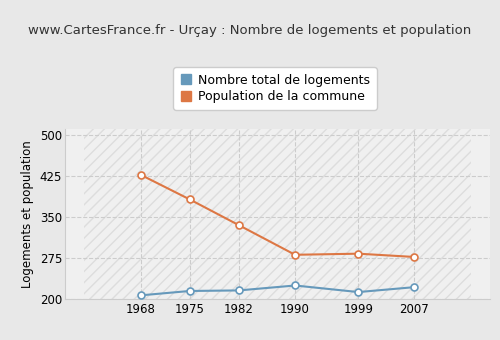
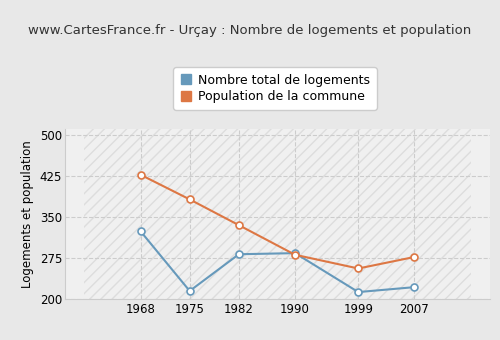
Nombre total de logements/1968: 207 -> 324
Nombre total de logements/1982: 216 -> 282
Nombre total de logements/1990: 225 -> 284
Population de la commune/1999: 283 -> 256
